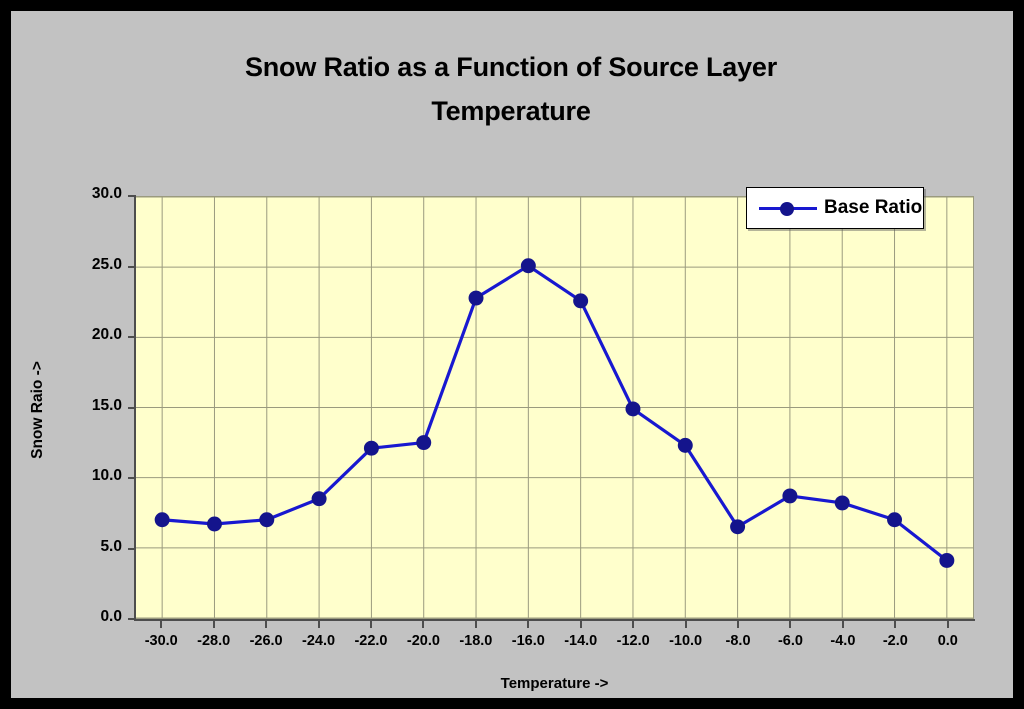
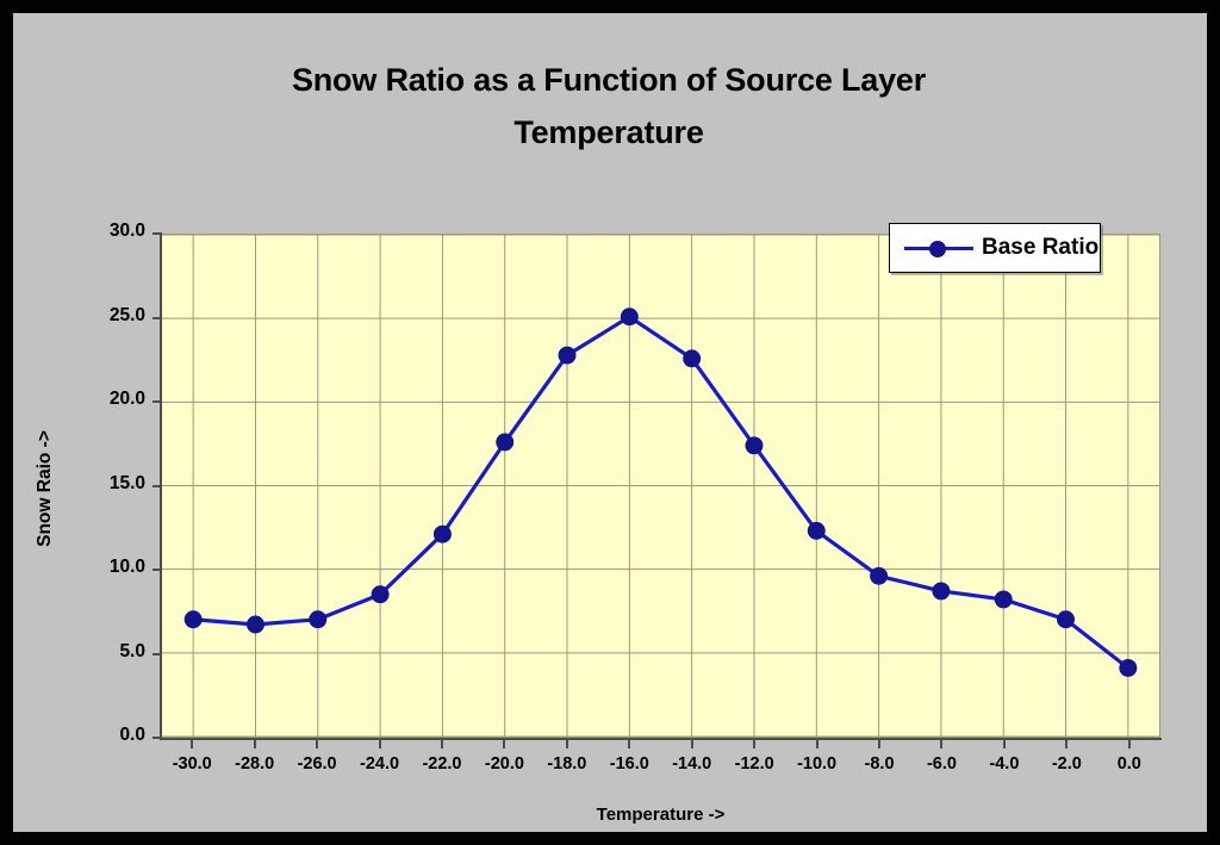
-20.0: 12.5 -> 17.6
-12.0: 14.9 -> 17.4
-8.0: 6.5 -> 9.6
